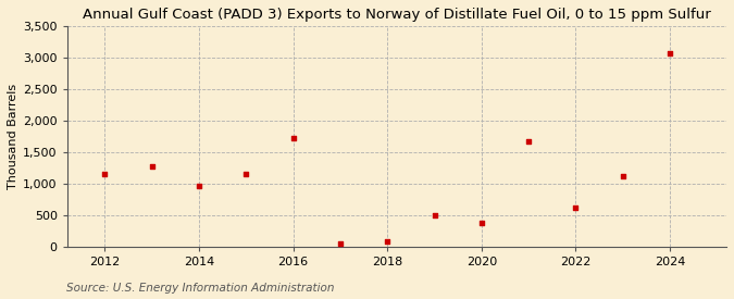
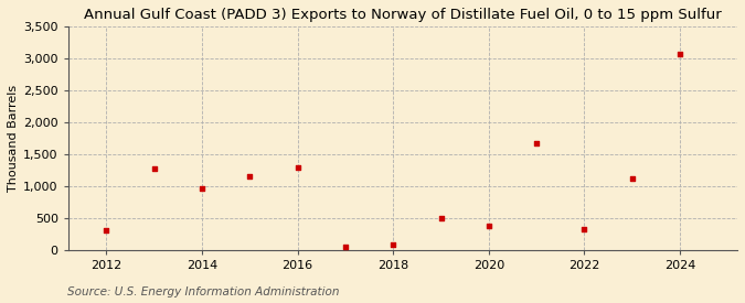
2012: 1,160 -> 310
2016: 1,720 -> 1,290
2022: 620 -> 320
